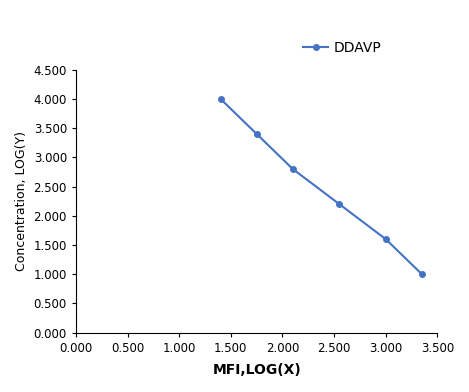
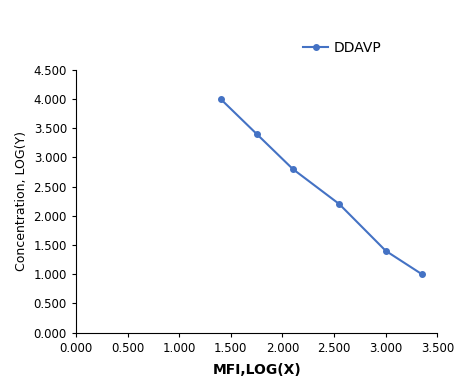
3.000: 1.6 -> 1.4
